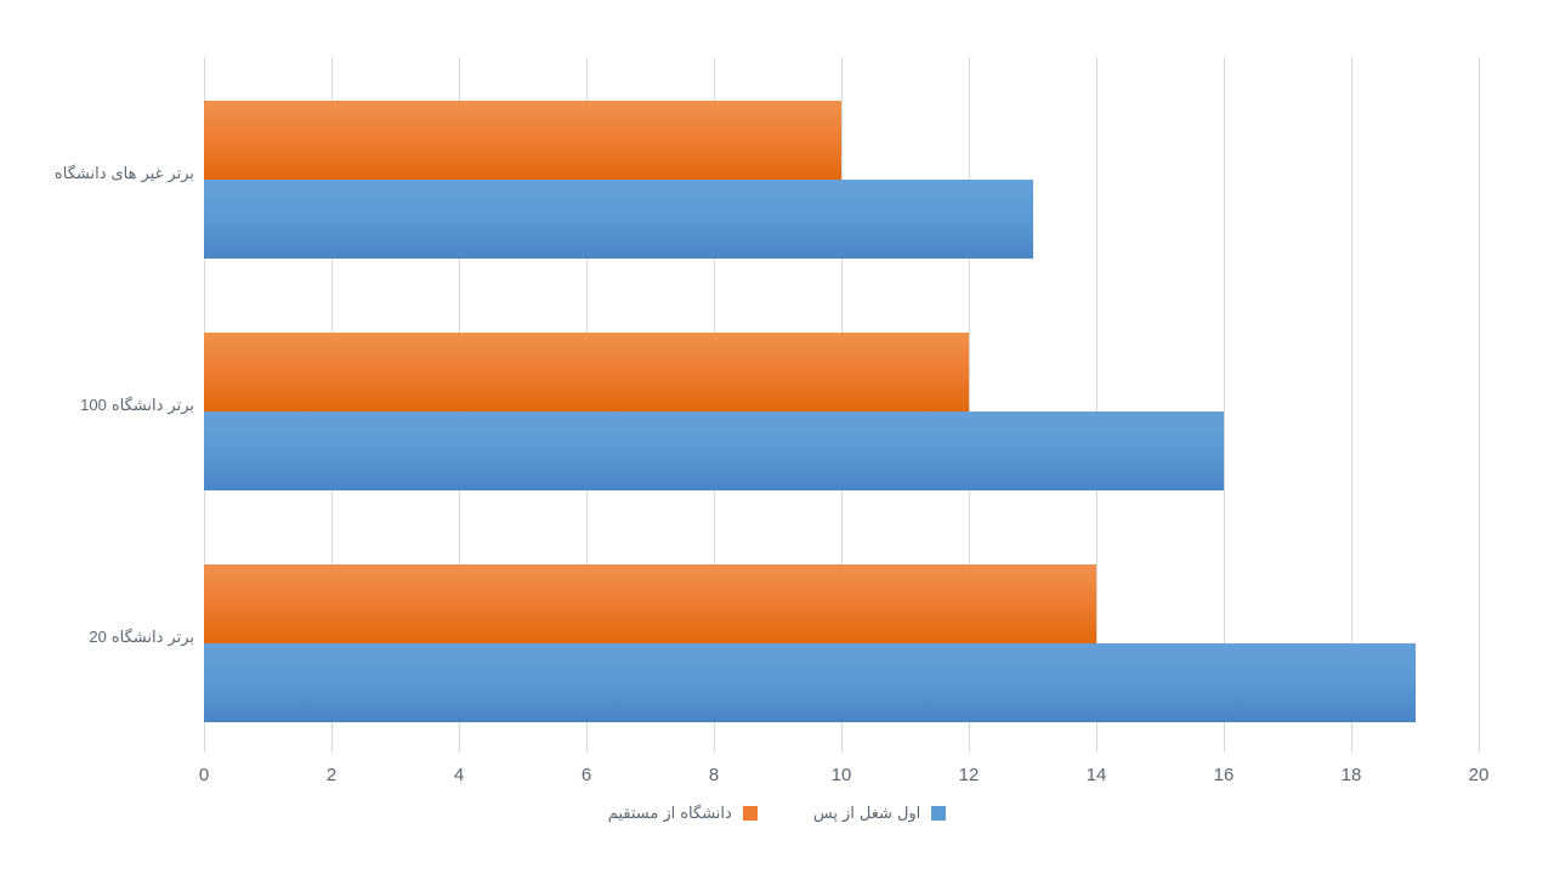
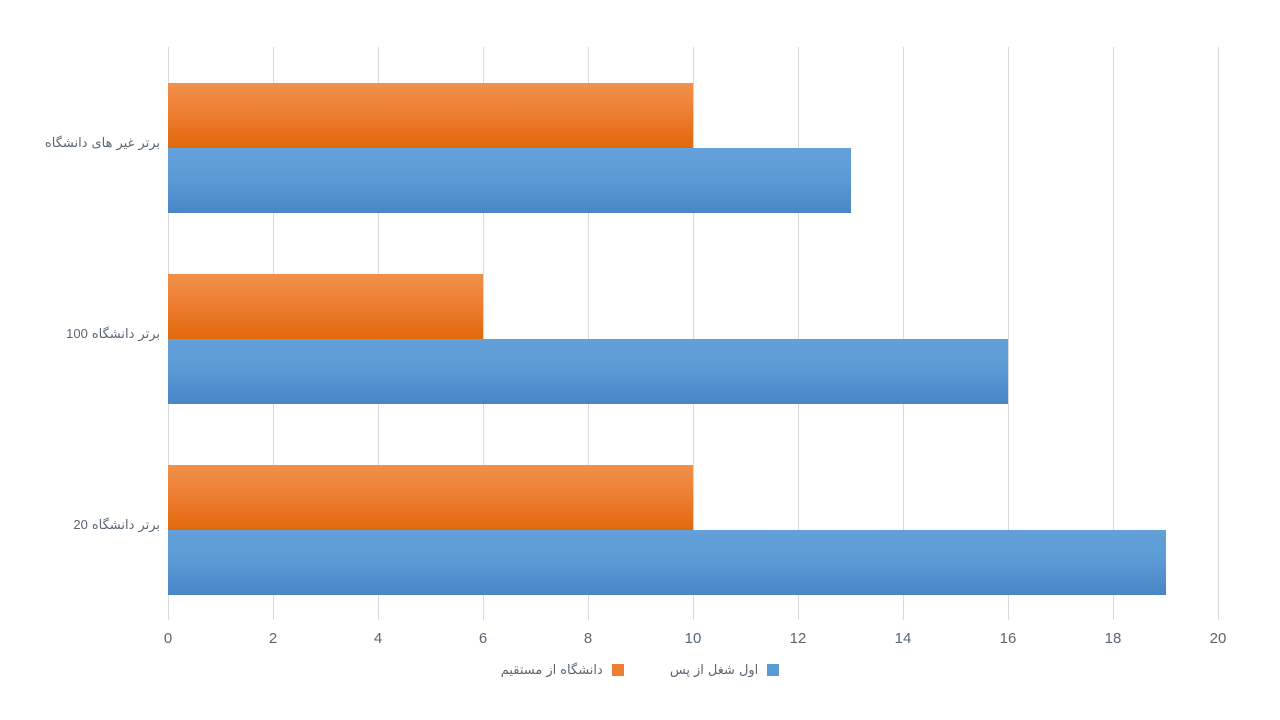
مستقیم از دانشگاه/100 دانشگاه برتر: 12 -> 6
مستقیم از دانشگاه/20 دانشگاه برتر: 14 -> 10
